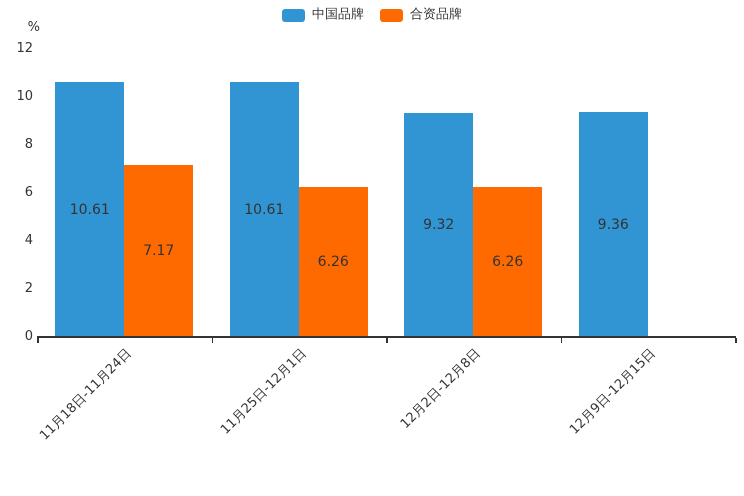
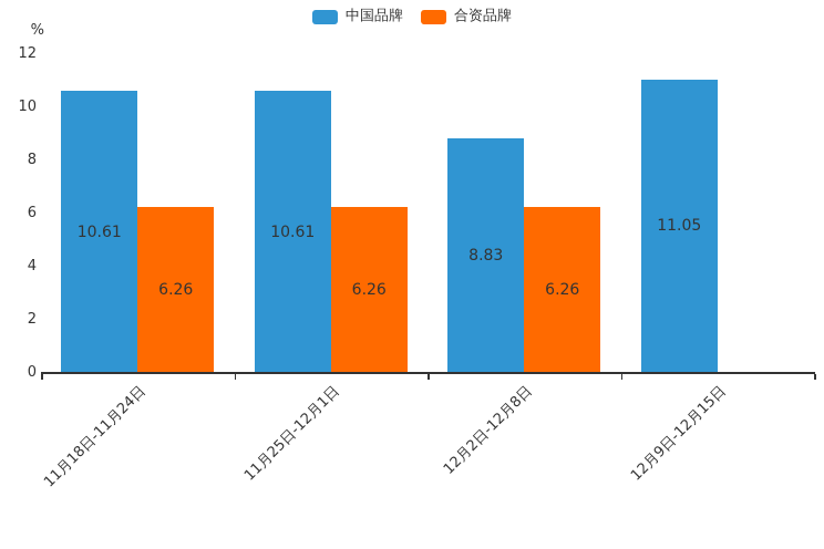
合资品牌/11月18日-11月24日: 7.17 -> 6.26
中国品牌/12月2日-12月8日: 9.32 -> 8.83
中国品牌/12月9日-12月15日: 9.36 -> 11.05
